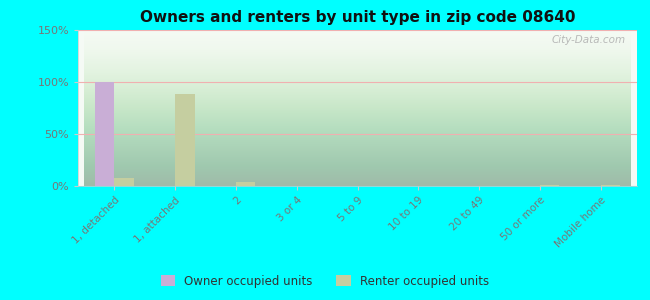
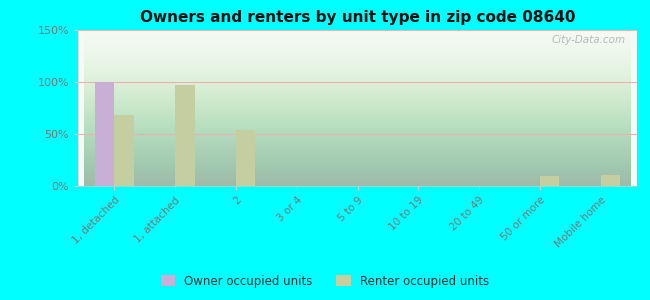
Renter occupied units/1, detached: 8% -> 68%
Renter occupied units/1, attached: 88% -> 97%
Renter occupied units/2: 4% -> 54%
Renter occupied units/50 or more: 1% -> 10%
Renter occupied units/Mobile home: 1% -> 11%
